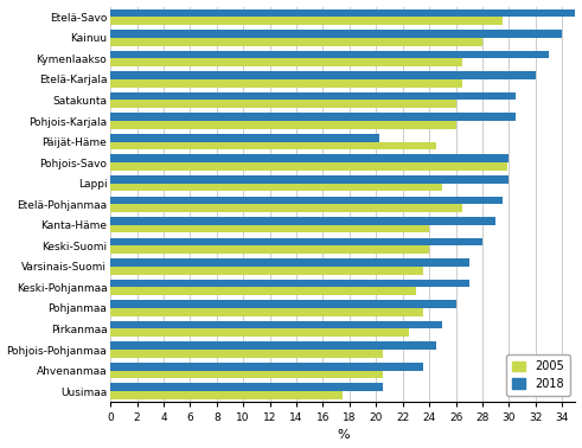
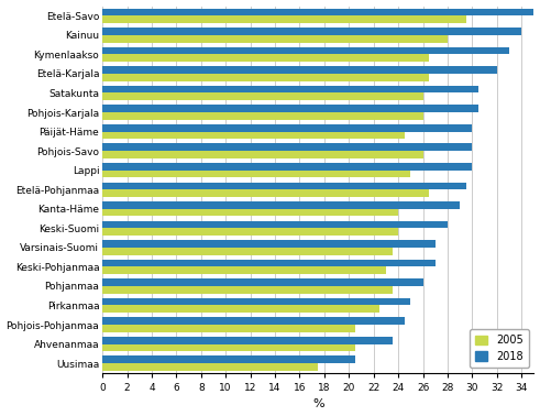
2018/Päijät-Häme: 20.2 -> 30.0
2005/Pohjois-Savo: 29.9 -> 26.0
